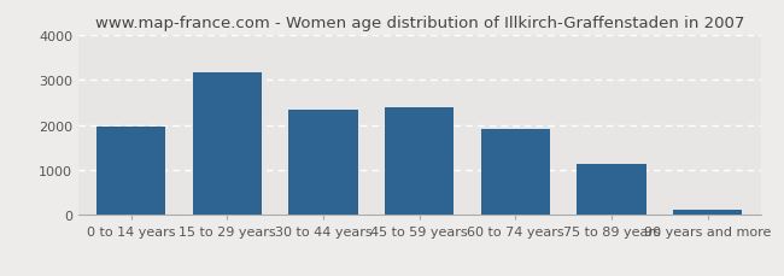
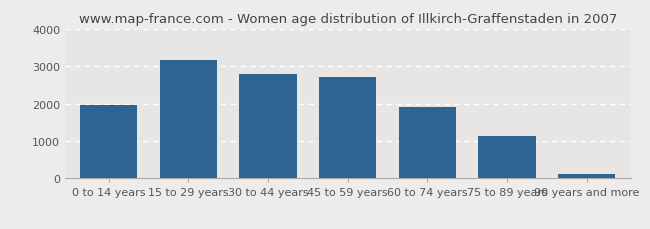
30 to 44 years: 2350 -> 2790
45 to 59 years: 2400 -> 2700
